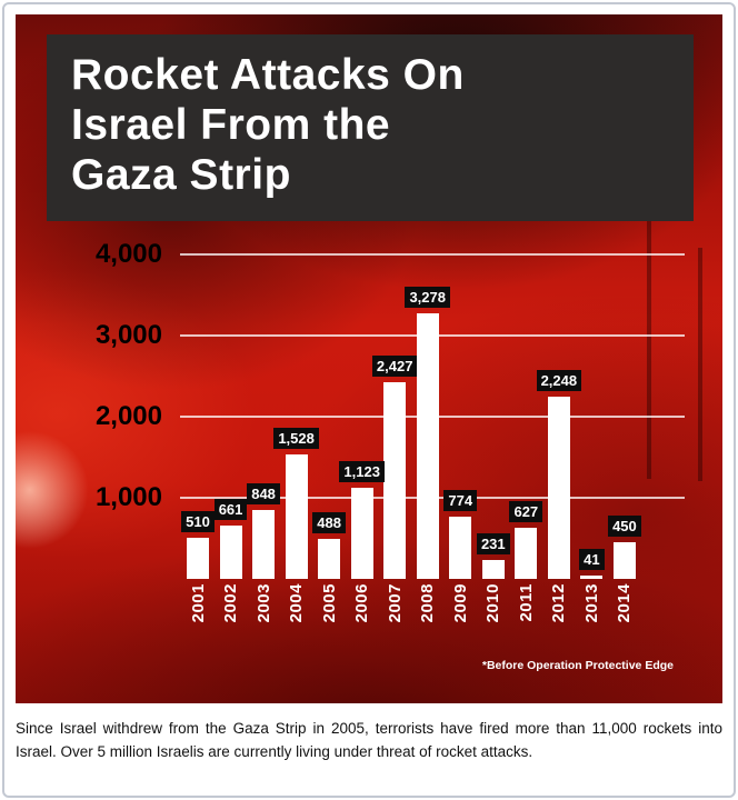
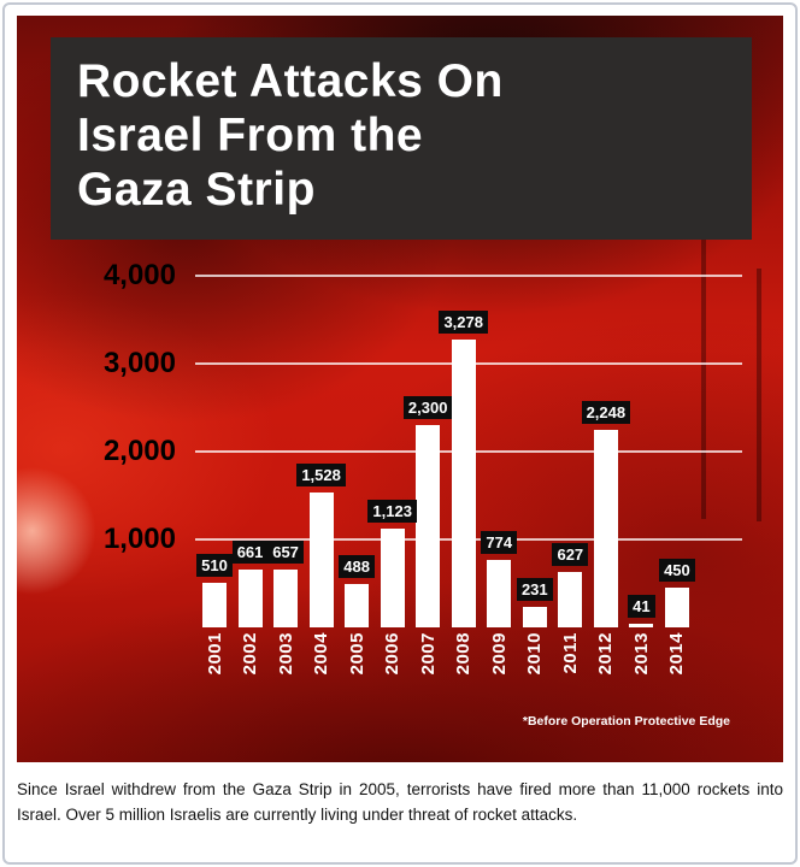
2003: 848 -> 657
2007: 2,427 -> 2,300
